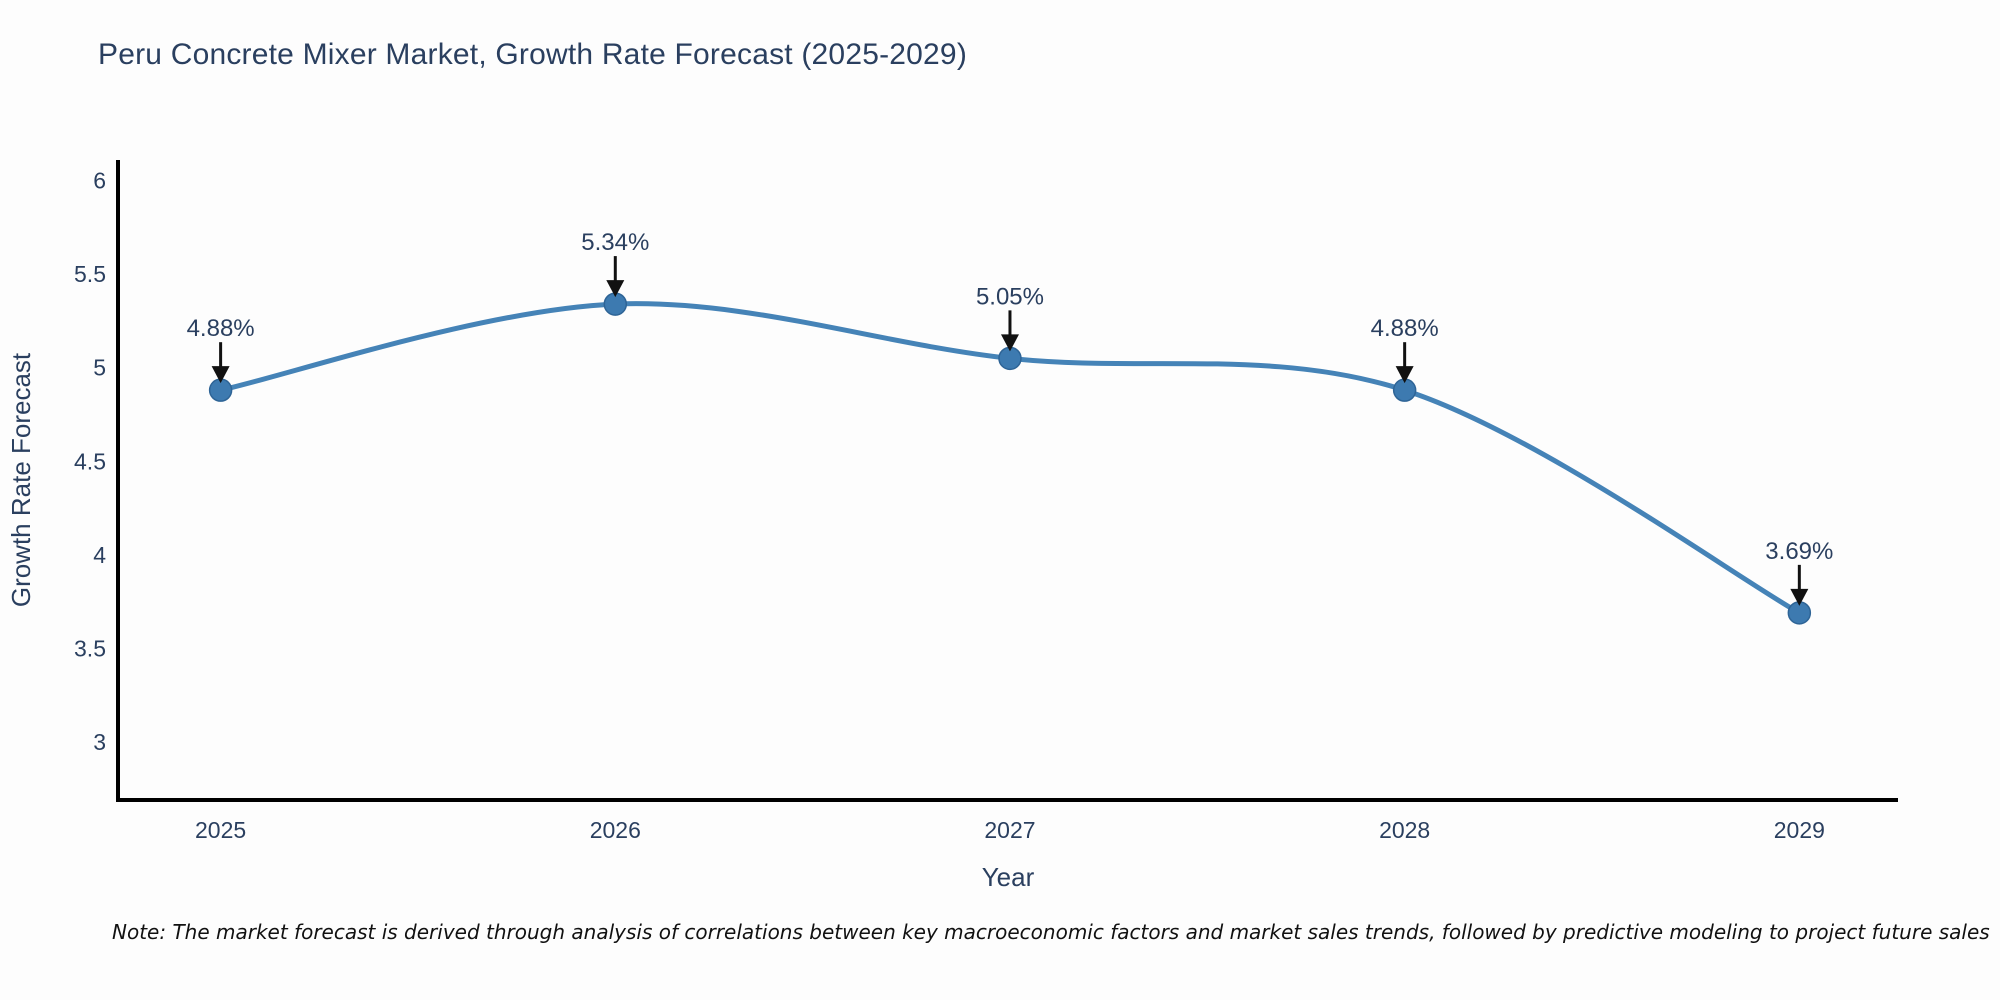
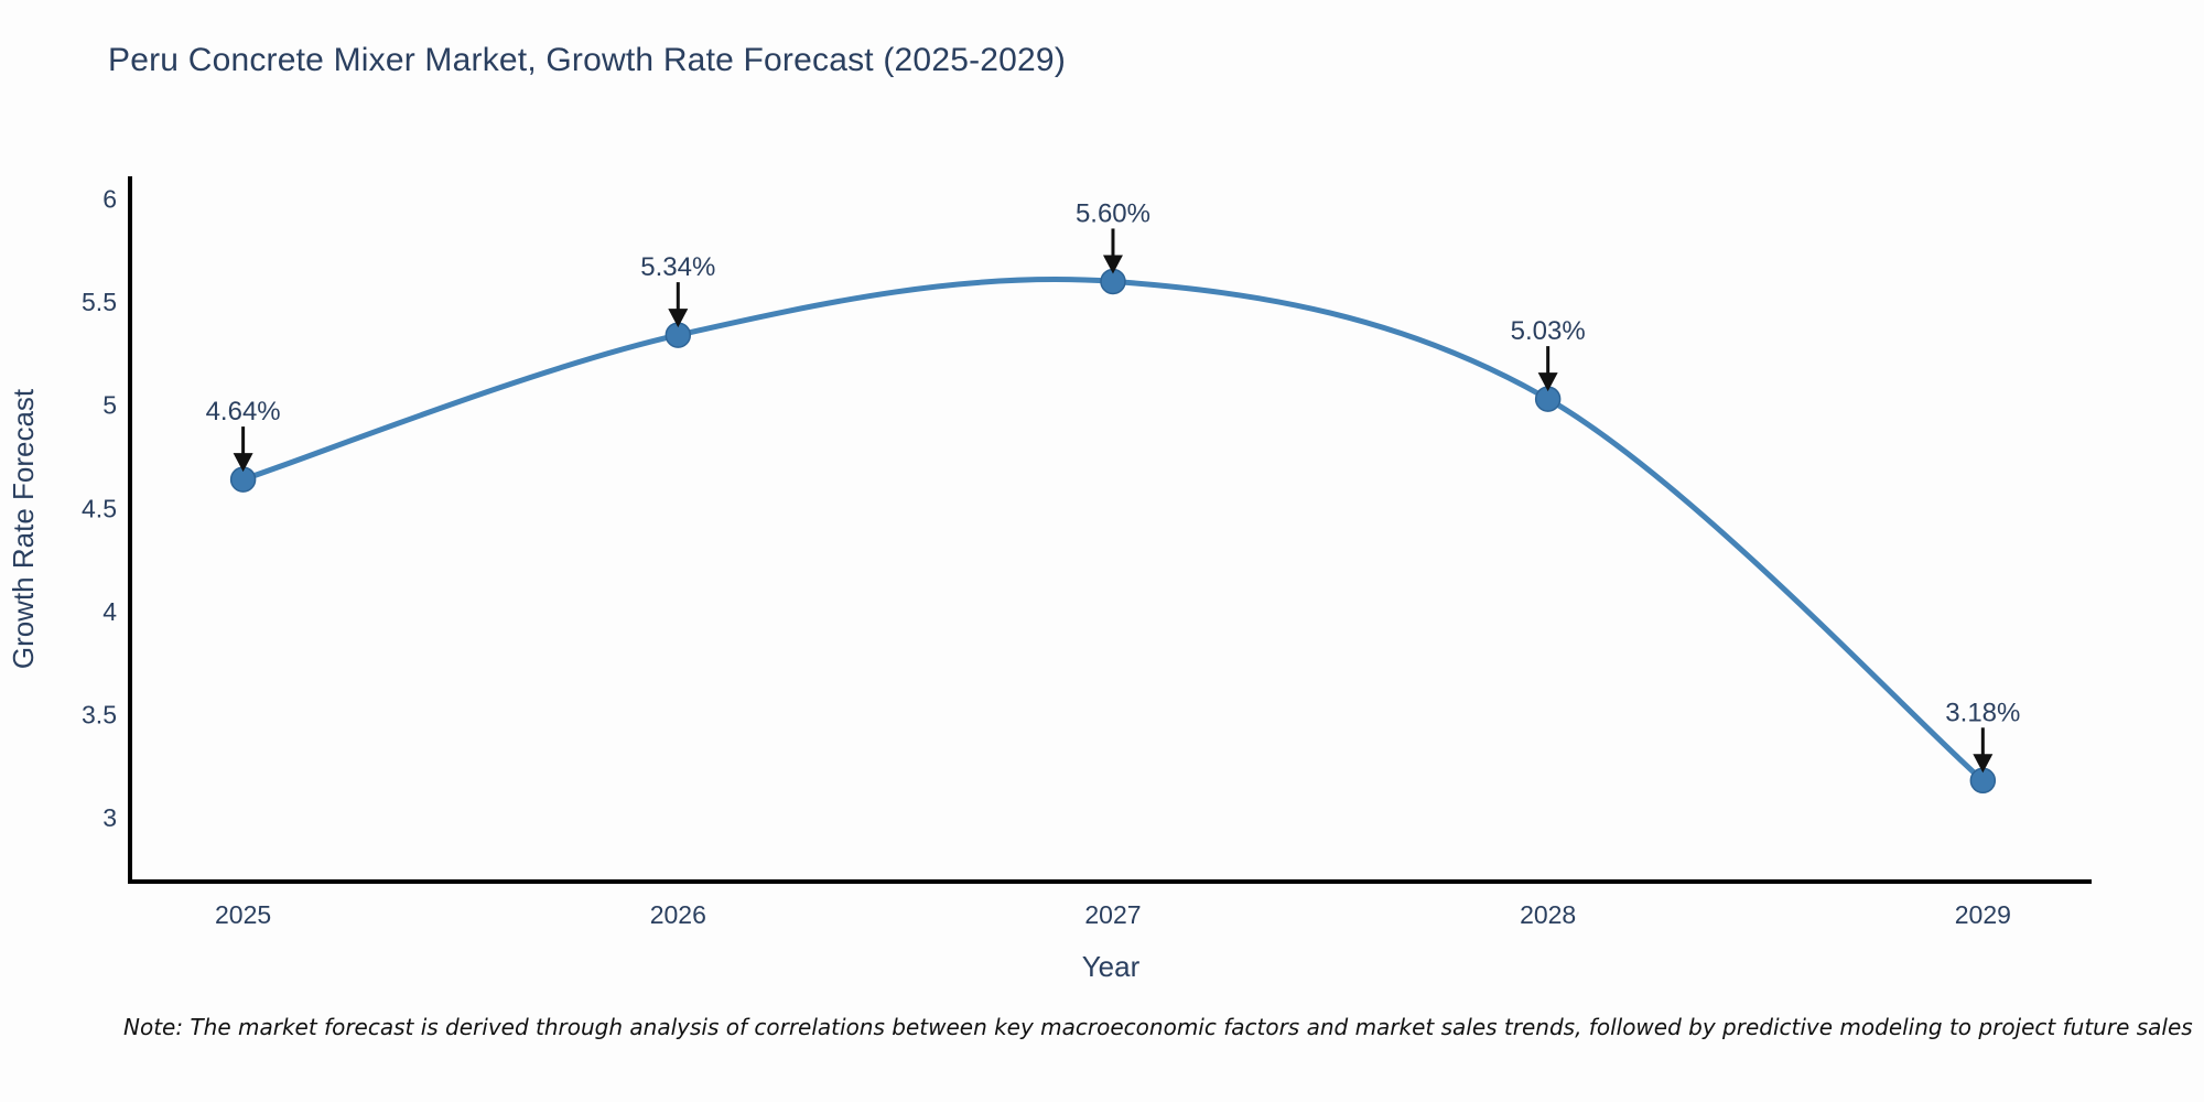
2025: 4.88% -> 4.64%
2027: 5.05% -> 5.60%
2028: 4.88% -> 5.03%
2029: 3.69% -> 3.18%
